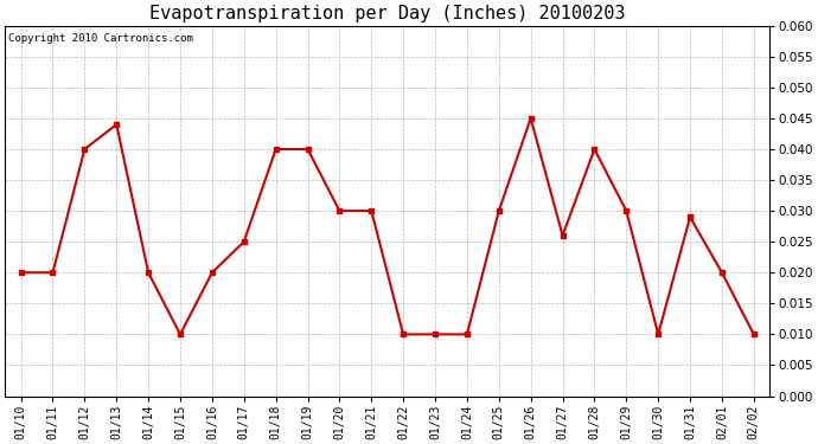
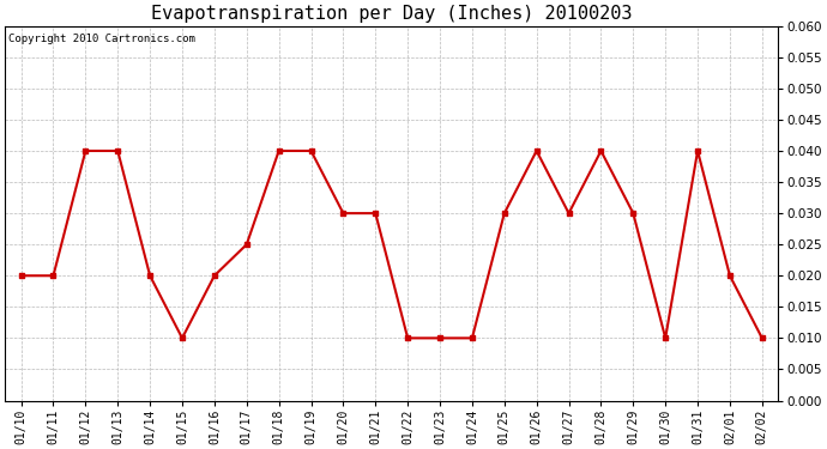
01/13: 0.044 -> 0.040
01/26: 0.045 -> 0.040
01/27: 0.026 -> 0.030
01/31: 0.029 -> 0.040
